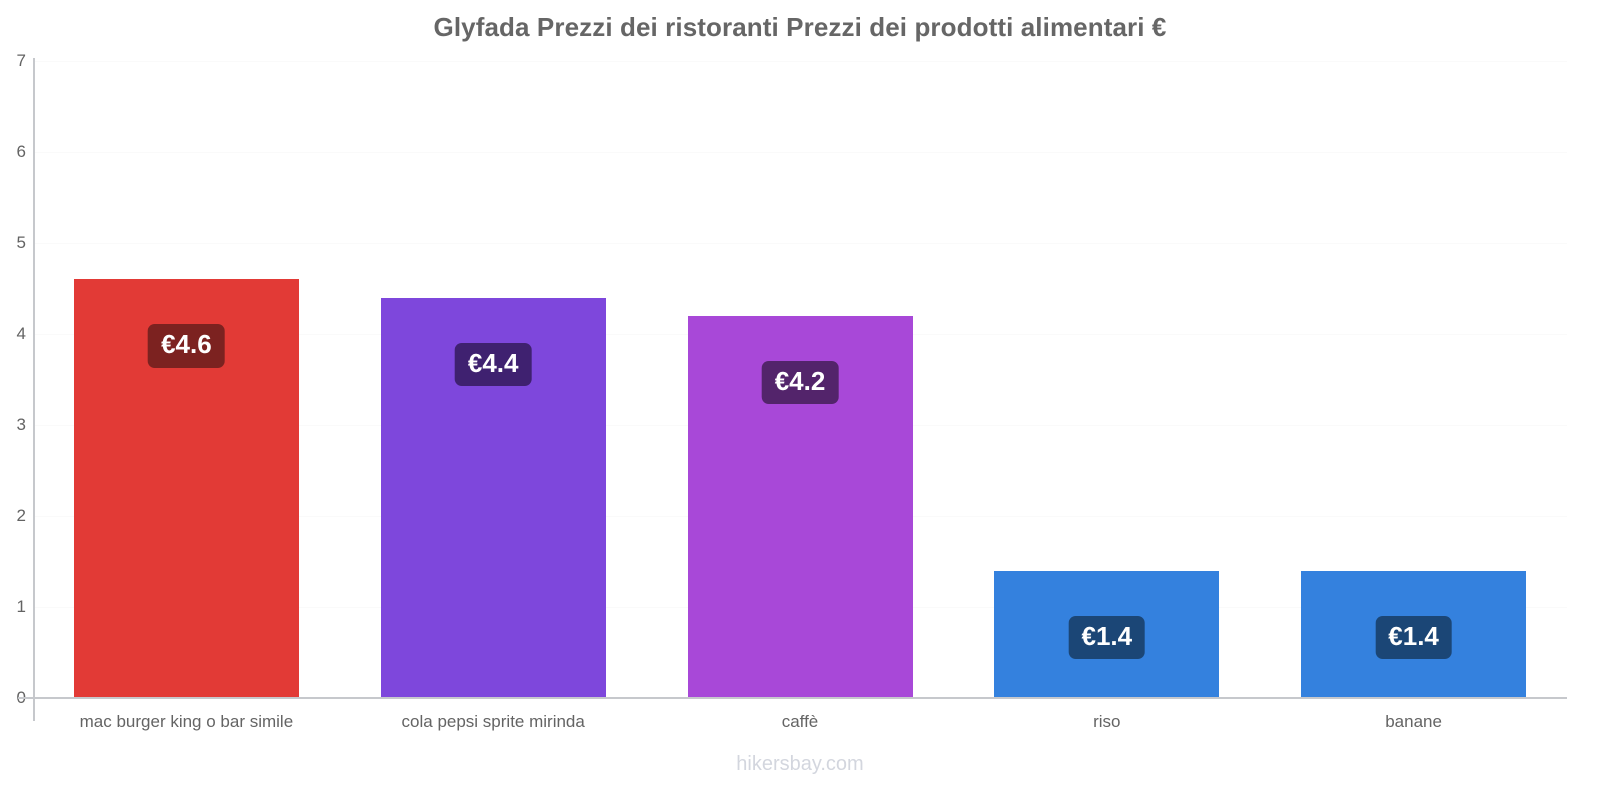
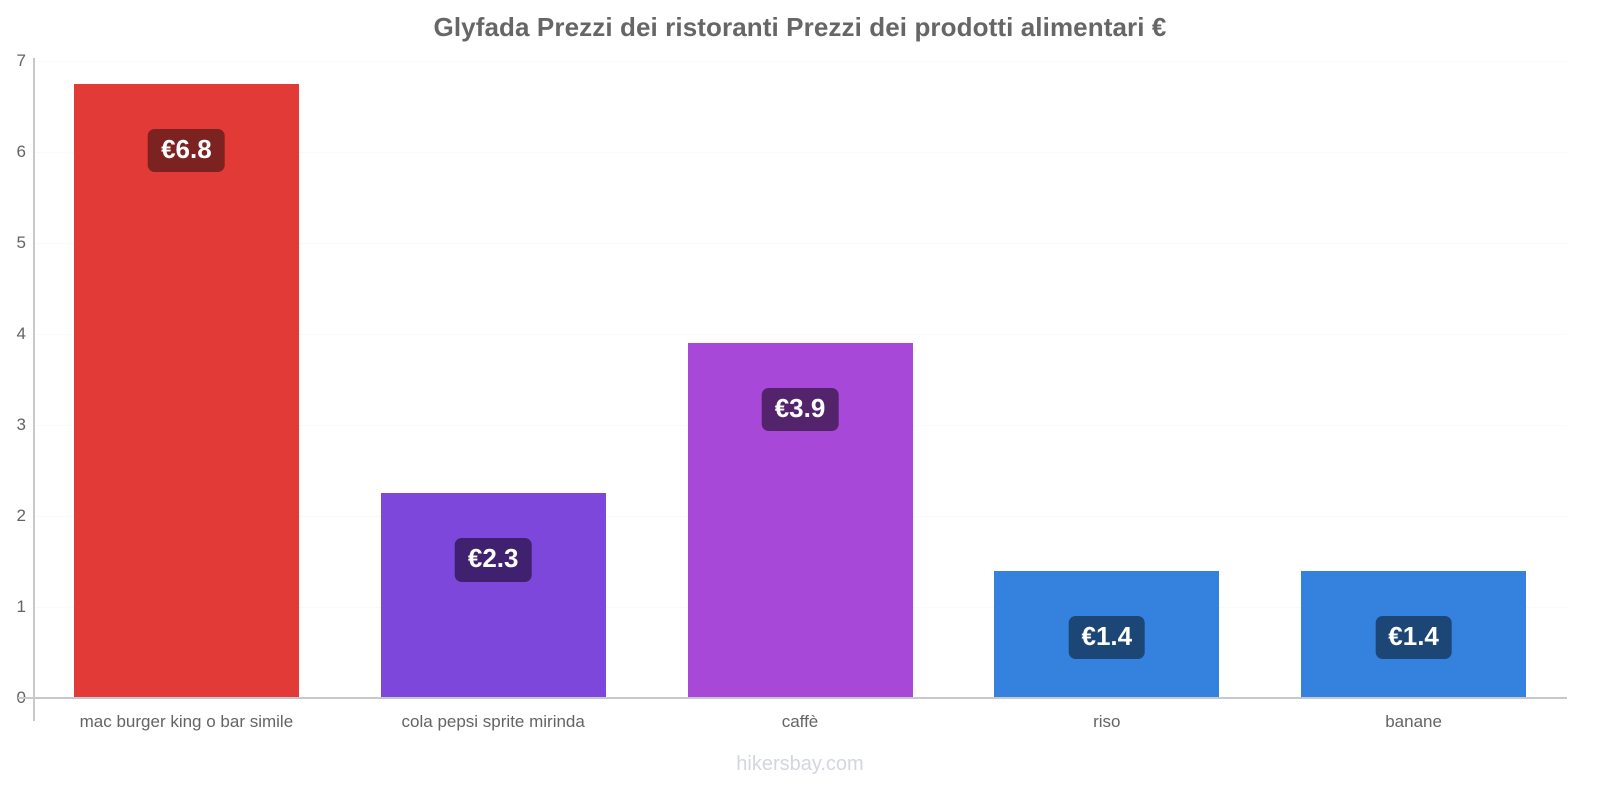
mac burger king o bar simile: €4.6 -> €6.8
cola pepsi sprite mirinda: €4.4 -> €2.3
caffè: €4.2 -> €3.9
